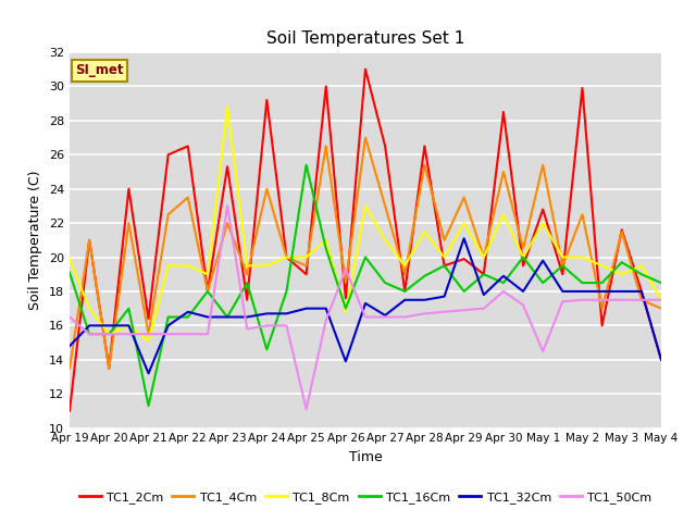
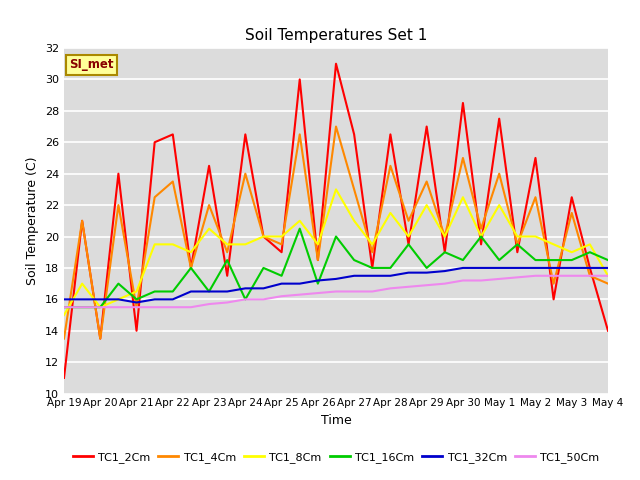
TC1_8Cm/Apr 19: 19.9 -> 15.0
TC1_16Cm/Apr 19: 19.1 -> 15.5
TC1_32Cm/Apr 19: 14.8 -> 16.0
TC1_50Cm/Apr 19: 16.5 -> 15.5
TC1_2Cm/Apr 21: 16.4 -> 14.0
TC1_8Cm/Apr 21: 15.1 -> 16.5
TC1_16Cm/Apr 21: 11.3 -> 16.0
TC1_32Cm/Apr 21: 13.2 -> 15.8
TC1_32Cm/Apr 22: 16.8 -> 16.0
TC1_2Cm/Apr 23: 25.3 -> 24.5
TC1_8Cm/Apr 23: 28.8 -> 20.5
TC1_50Cm/Apr 23: 23.0 -> 15.7
TC1_2Cm/Apr 24: 29.2 -> 26.5
TC1_16Cm/Apr 24: 14.6 -> 16.0
TC1_16Cm/Apr 25: 25.4 -> 17.5
TC1_50Cm/Apr 25: 11.1 -> 16.2
TC1_2Cm/Apr 26: 17.6 -> 18.5
TC1_8Cm/Apr 26: 16.8 -> 19.5
TC1_32Cm/Apr 26: 13.9 -> 17.2
TC1_50Cm/Apr 26: 19.3 -> 16.4
TC1_32Cm/Apr 27: 16.6 -> 17.5
TC1_4Cm/Apr 28: 25.4 -> 24.5
TC1_16Cm/Apr 28: 18.9 -> 18.0
TC1_2Cm/Apr 29: 19.9 -> 27.0
TC1_32Cm/Apr 29: 21.1 -> 17.7
TC1_32Cm/Apr 30: 18.9 -> 18.0
TC1_50Cm/Apr 30: 18.0 -> 17.2
TC1_2Cm/May 1: 22.8 -> 27.5
TC1_4Cm/May 1: 25.4 -> 24.0
TC1_32Cm/May 1: 19.8 -> 18.0
TC1_50Cm/May 1: 14.5 -> 17.3
TC1_2Cm/May 2: 29.9 -> 25.0
TC1_2Cm/May 3: 21.6 -> 22.5
TC1_16Cm/May 3: 19.7 -> 18.5
TC1_32Cm/May 4: 14.0 -> 18.0
